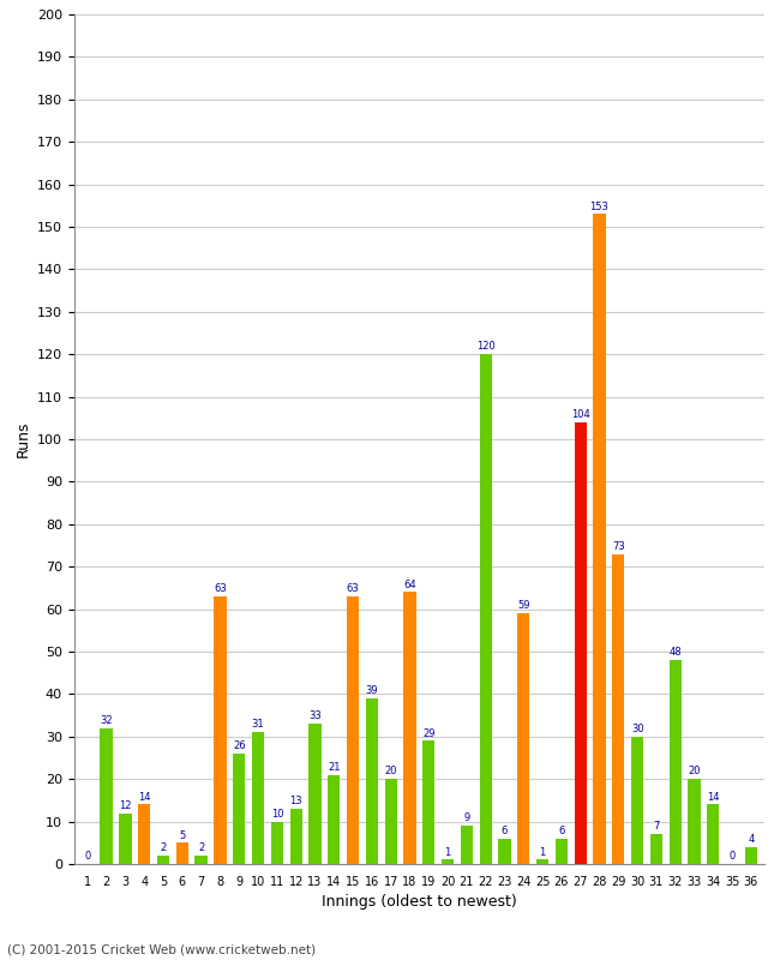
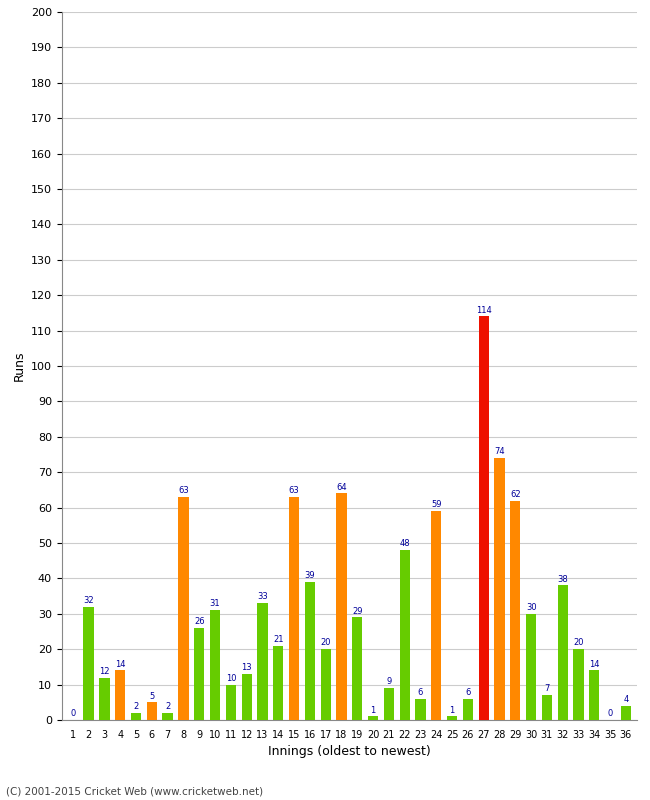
22: 120 -> 48
27: 104 -> 114
28: 153 -> 74
29: 73 -> 62
32: 48 -> 38
